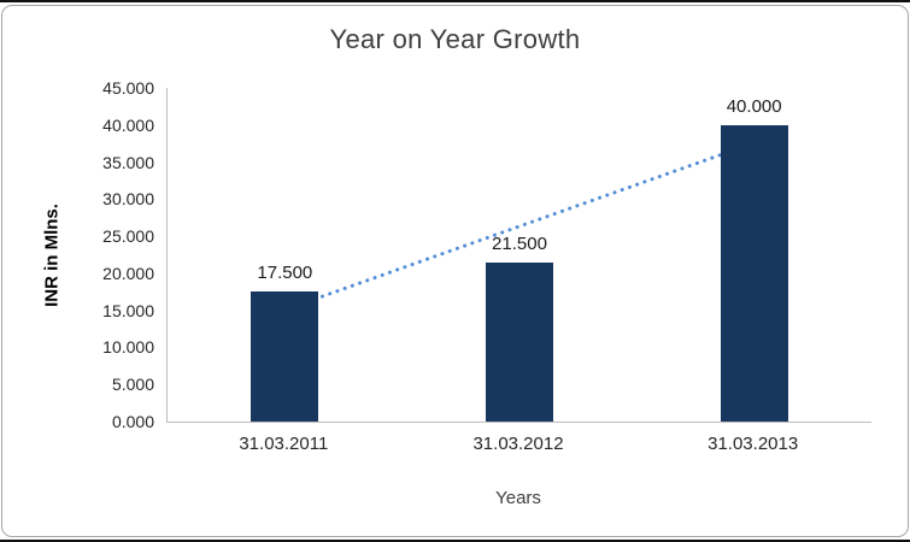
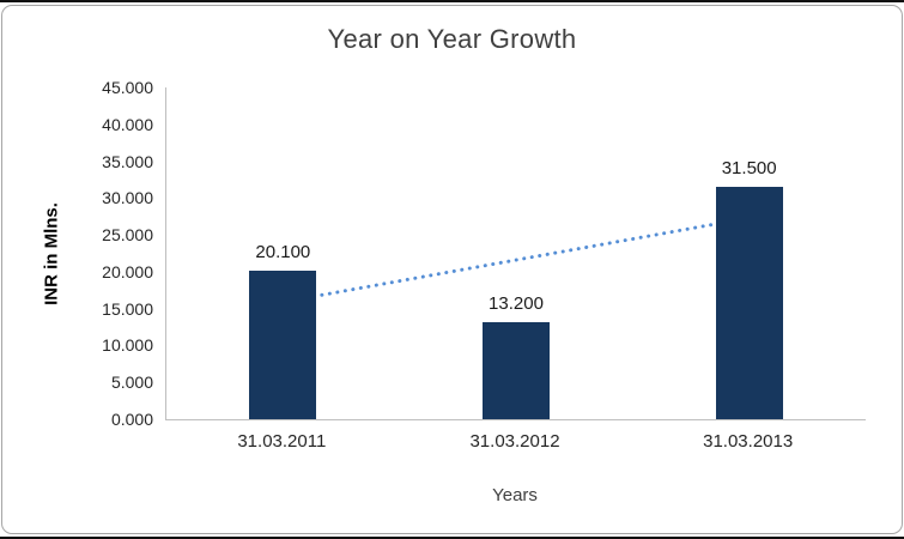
31.03.2011: 17.500 -> 20.100
31.03.2012: 21.500 -> 13.200
31.03.2013: 40.000 -> 31.500
